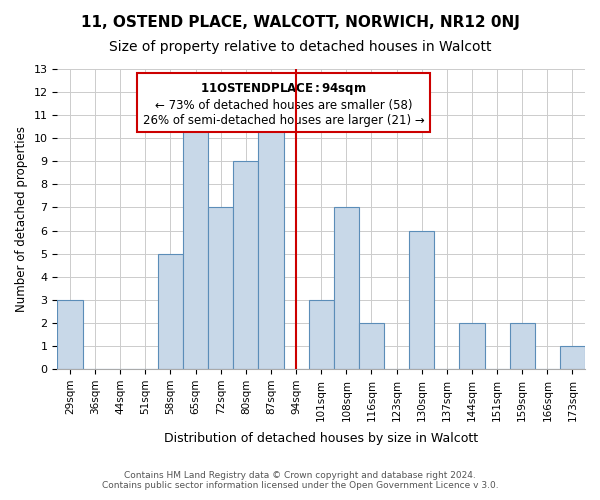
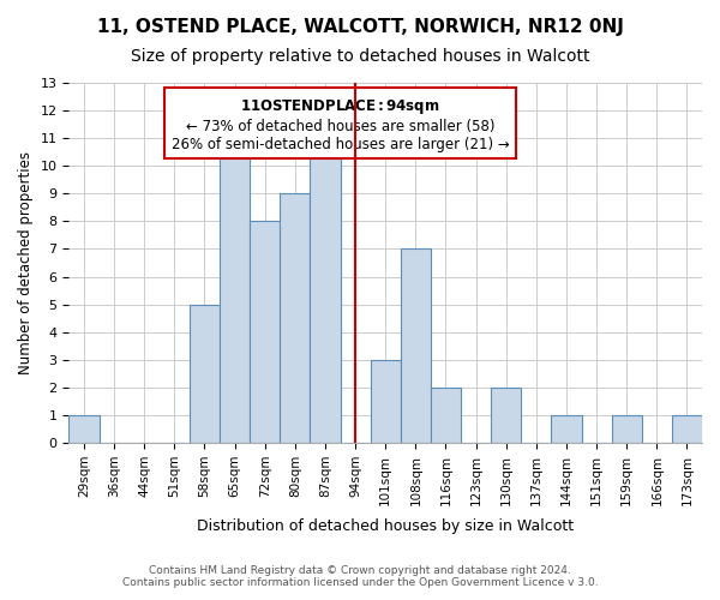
29sqm: 3 -> 1
72sqm: 7 -> 8
130sqm: 6 -> 2
144sqm: 2 -> 1
159sqm: 2 -> 1
